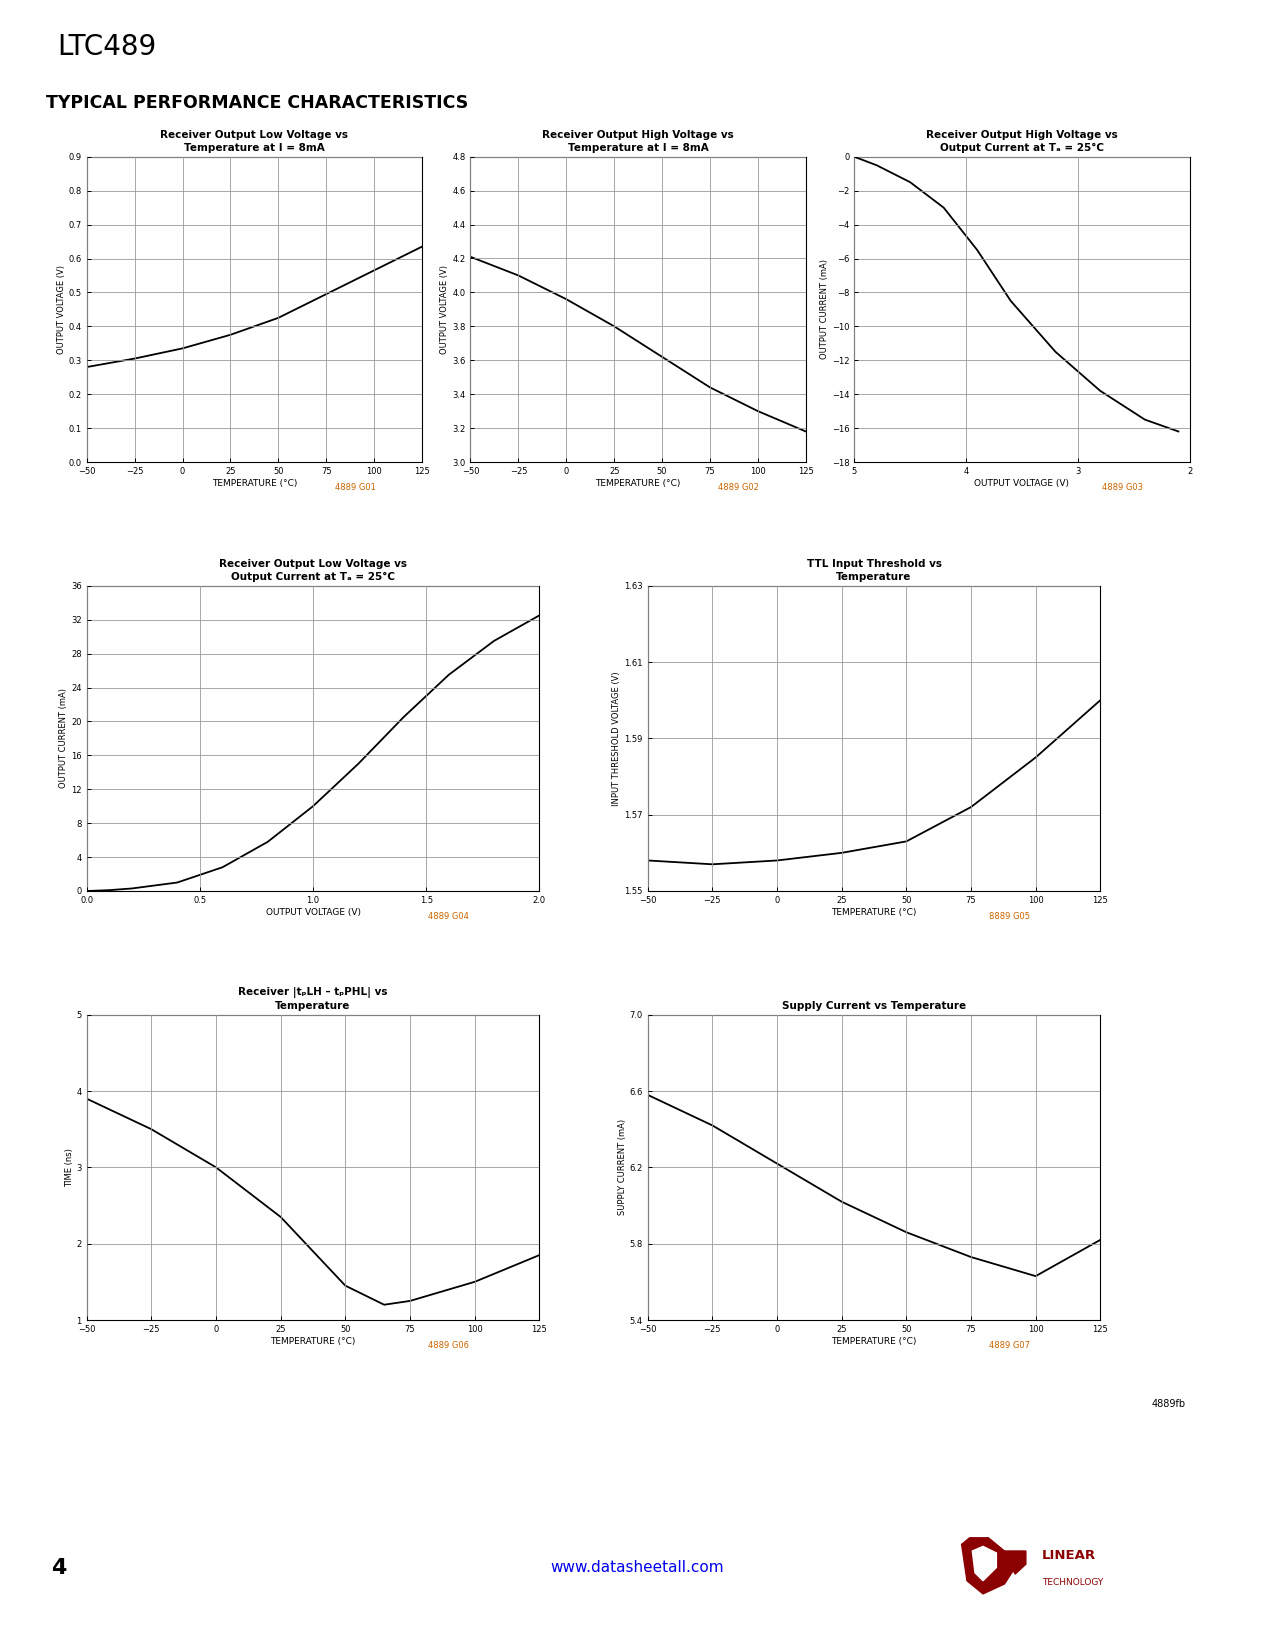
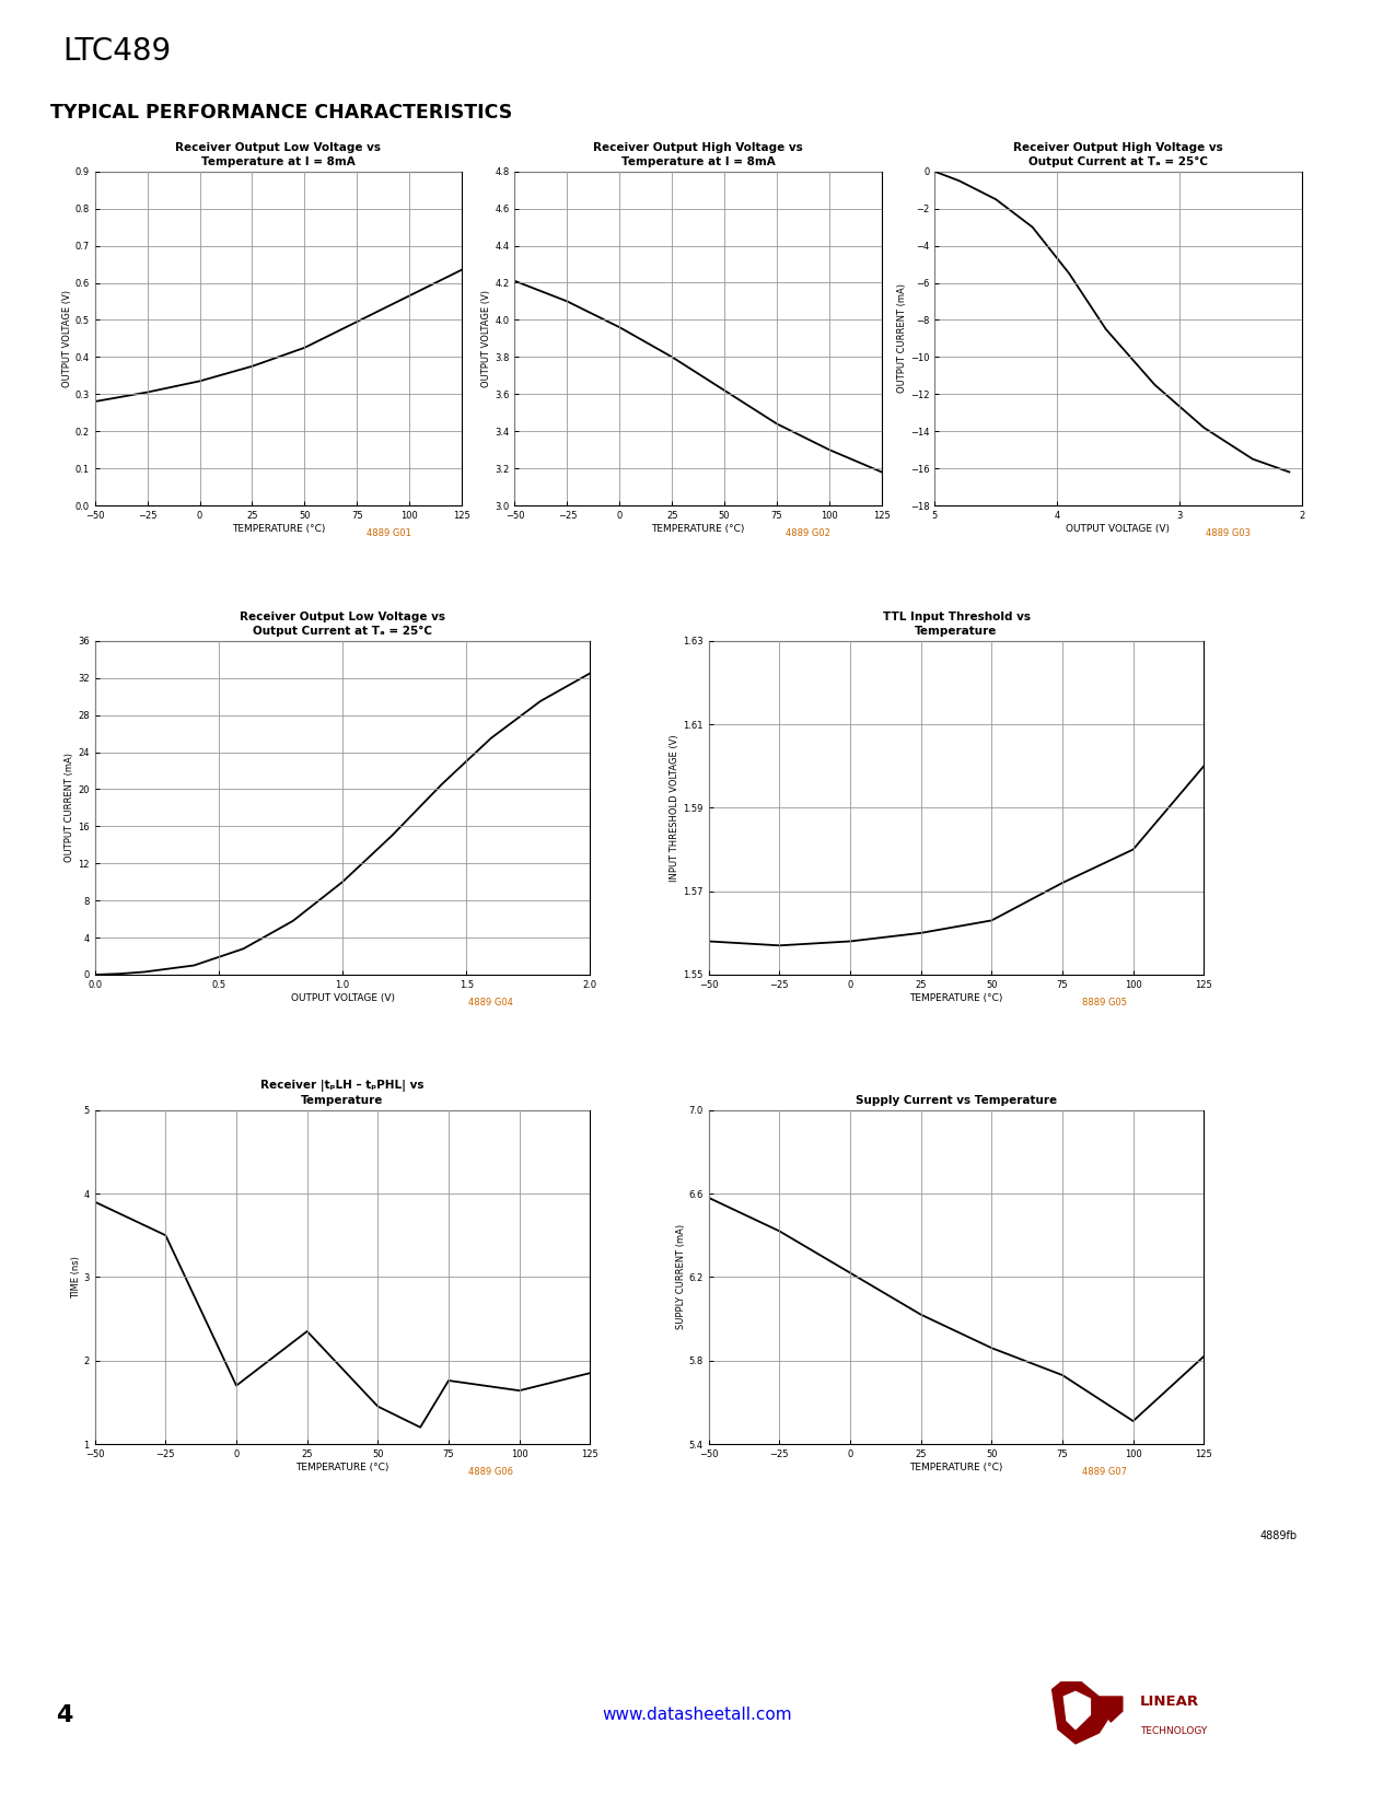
TTL Input Threshold vs Temperature/100: 1.585 -> 1.580
Receiver |tₚLH – tₚPHL| vs Temperature/0: 3.00 -> 1.70
Receiver |tₚLH – tₚPHL| vs Temperature/75: 1.25 -> 1.76
Receiver |tₚLH – tₚPHL| vs Temperature/100: 1.50 -> 1.64
Supply Current vs Temperature/100: 5.63 -> 5.51
